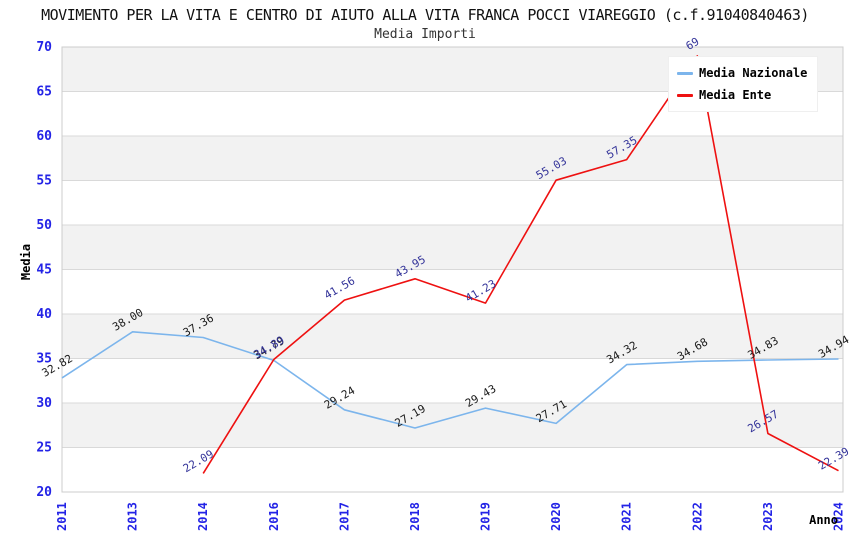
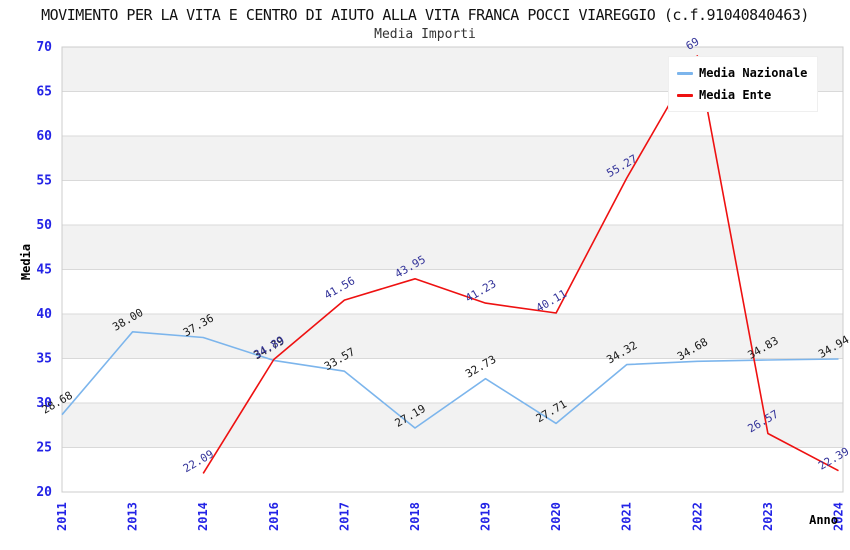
Media Nazionale/2011: 32.82 -> 28.68
Media Nazionale/2017: 29.24 -> 33.57
Media Nazionale/2019: 29.43 -> 32.73
Media Ente/2020: 55.03 -> 40.11
Media Ente/2021: 57.35 -> 55.27
